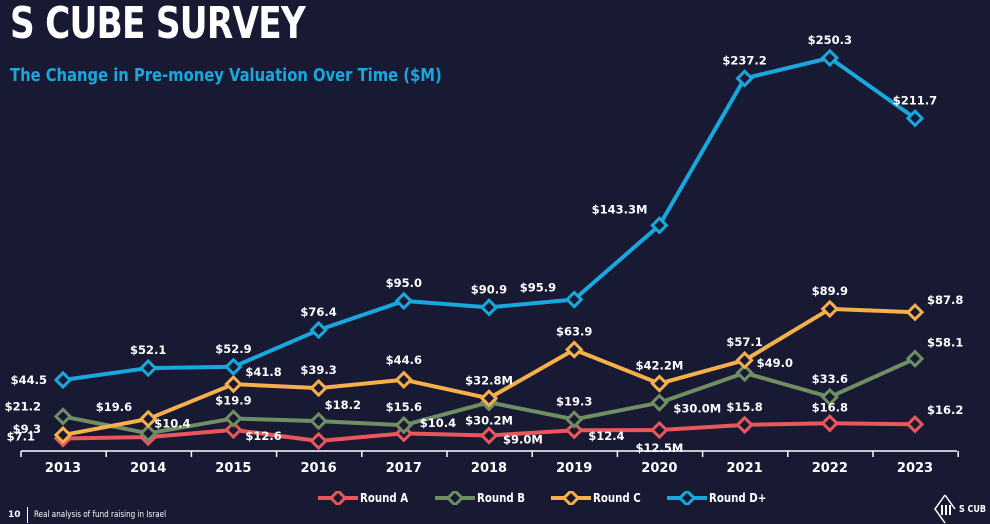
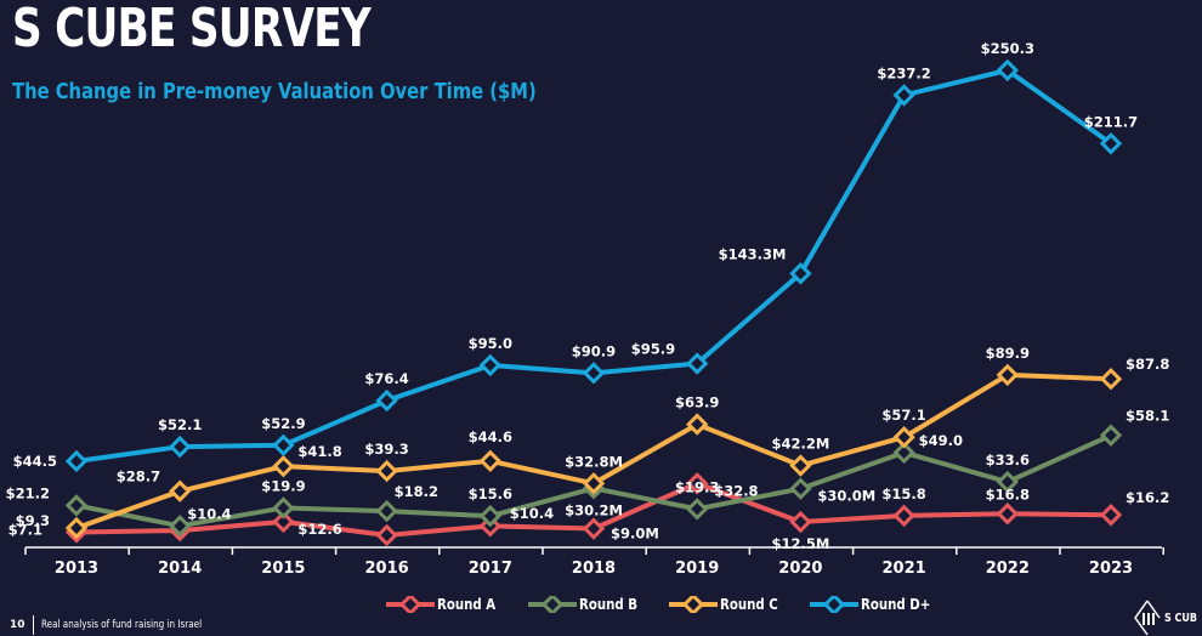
Round C/2014: $19.6 -> $28.7
Round A/2019: $12.4 -> $32.8
